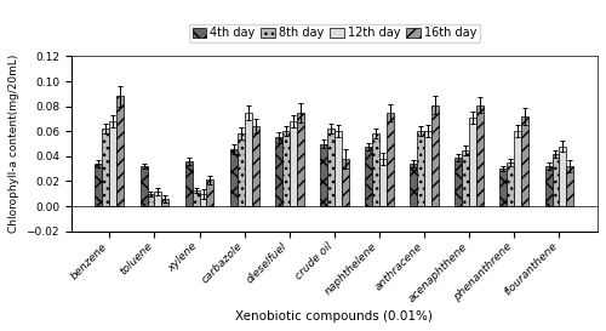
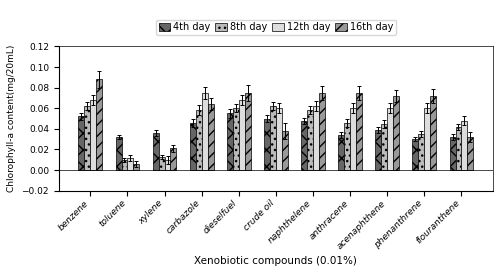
4th day/benzene: 0.034 -> 0.052
12th day/naphthelene: 0.038 -> 0.062
8th day/anthracene: 0.060 -> 0.046
16th day/anthracene: 0.081 -> 0.075
12th day/acenaphthene: 0.071 -> 0.060
16th day/acenaphthene: 0.081 -> 0.072
